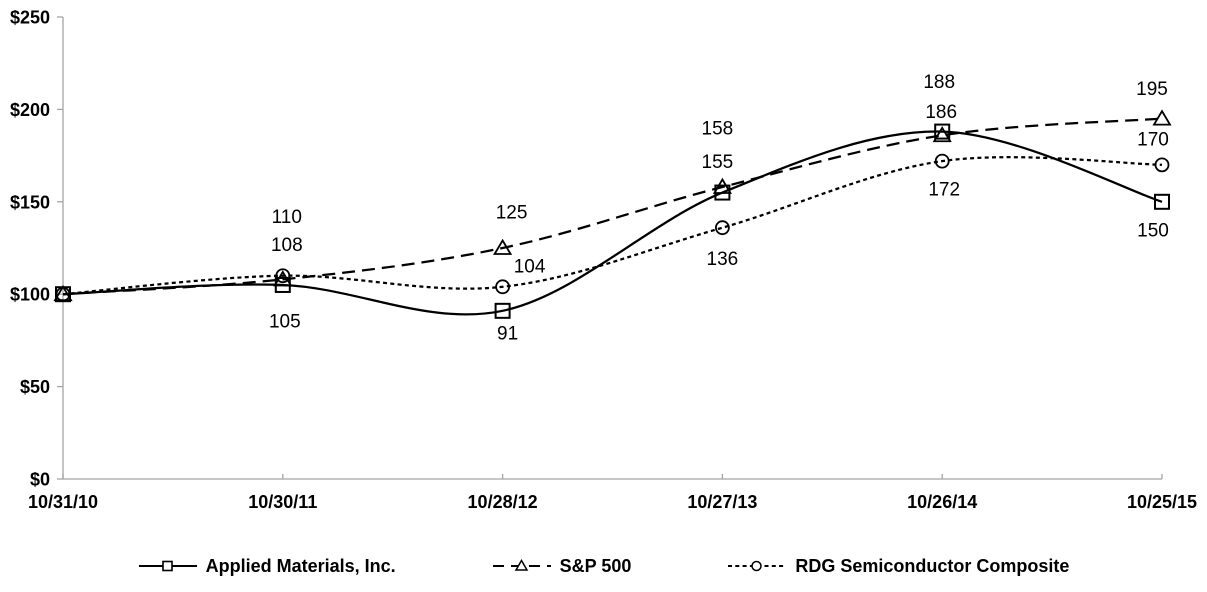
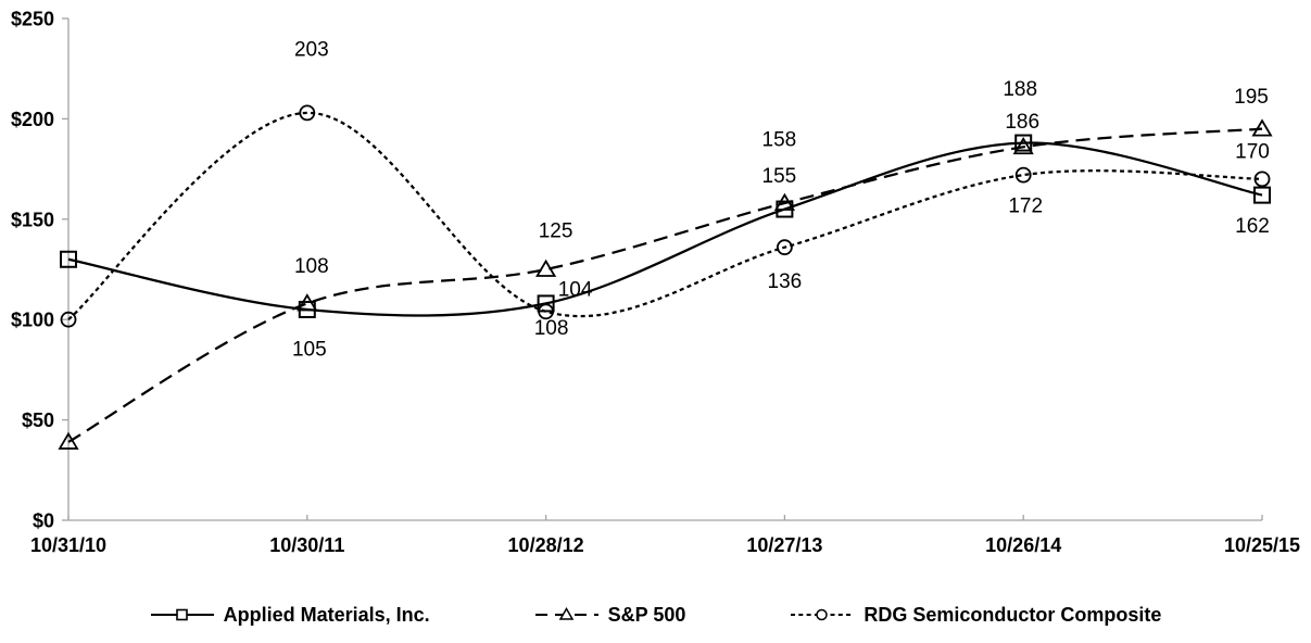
Applied Materials, Inc./10/31/10: $100 -> $130
S&P 500/10/31/10: $100 -> $39
RDG Semiconductor Composite/10/30/11: 110 -> 203
Applied Materials, Inc./10/28/12: 91 -> 108
Applied Materials, Inc./10/25/15: 150 -> 162
